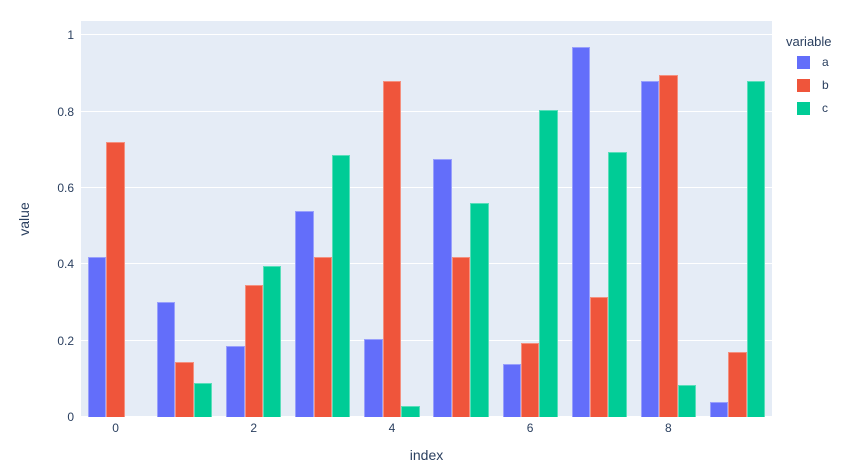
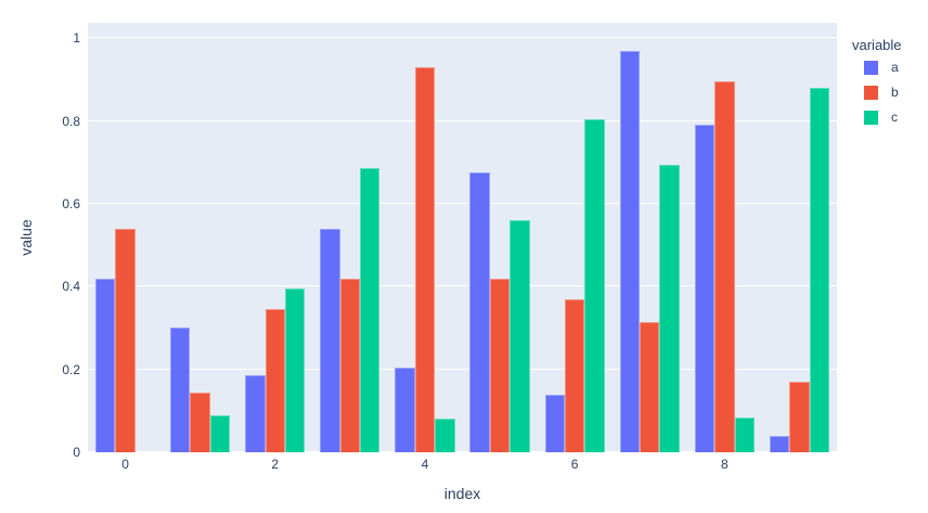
b/0: 0.72 -> 0.54
b/4: 0.88 -> 0.93
c/4: 0.03 -> 0.08
b/6: 0.20 -> 0.37
a/8: 0.88 -> 0.79
